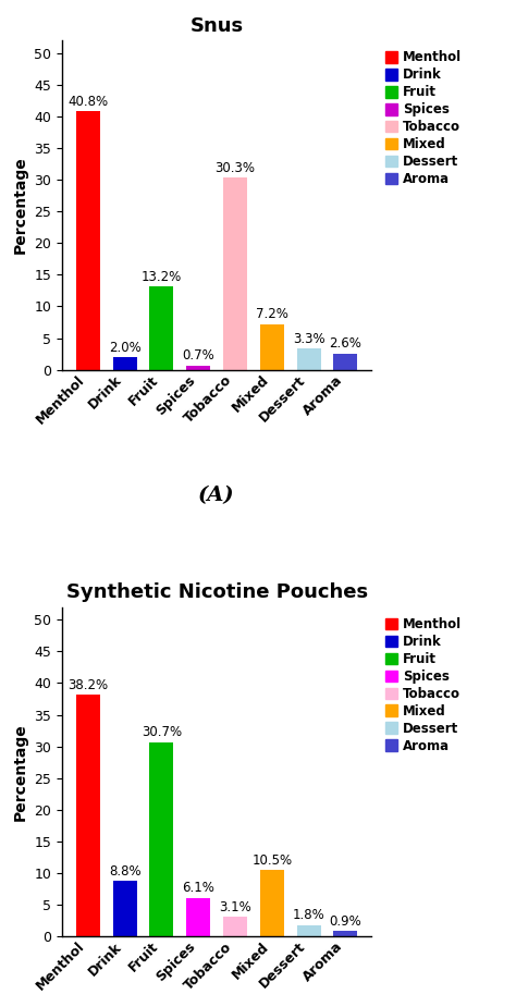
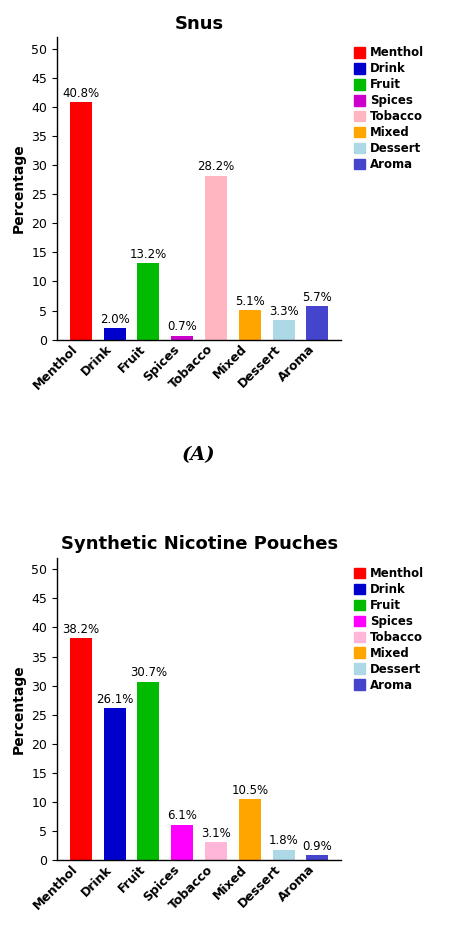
Snus/Tobacco: 30.3% -> 28.2%
Snus/Mixed: 7.2% -> 5.1%
Snus/Aroma: 2.6% -> 5.7%
Synthetic Nicotine Pouches/Drink: 8.8% -> 26.1%
